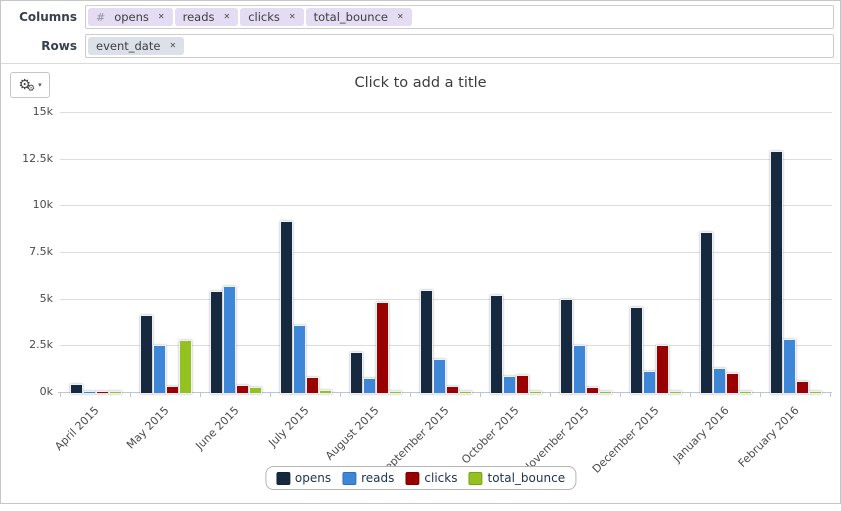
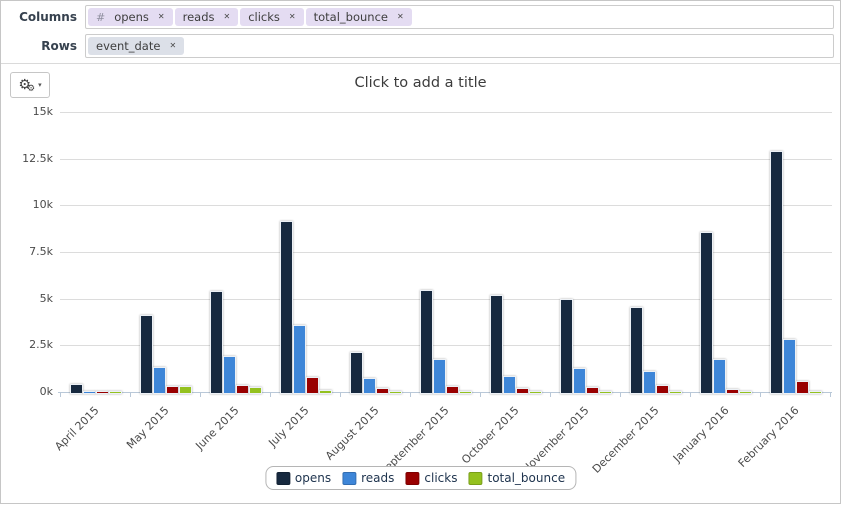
reads/May 2015: 2.5k -> 1.3k
total_bounce/May 2015: 2.8k -> 0.3k
reads/June 2015: 5.7k -> 2.0k
clicks/August 2015: 4.8k -> 0.2k
clicks/October 2015: 0.9k -> 0.2k
reads/November 2015: 2.5k -> 1.3k
clicks/December 2015: 2.5k -> 0.4k
reads/January 2016: 1.3k -> 1.8k
clicks/January 2016: 1.0k -> 0.2k
